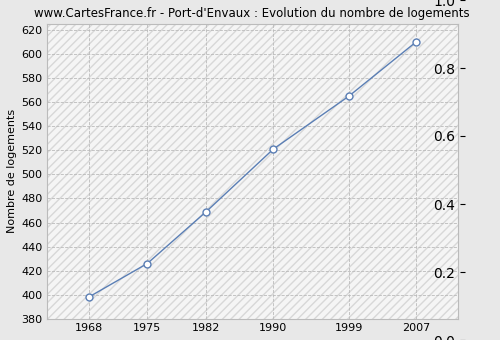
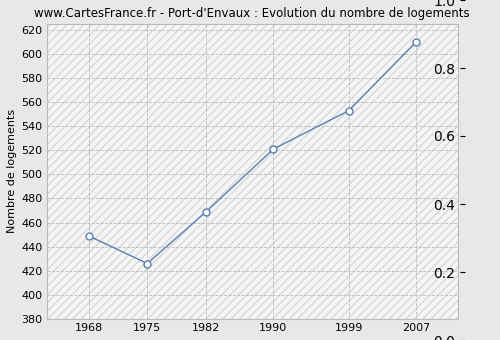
1968: 398 -> 449
1999: 565 -> 553
